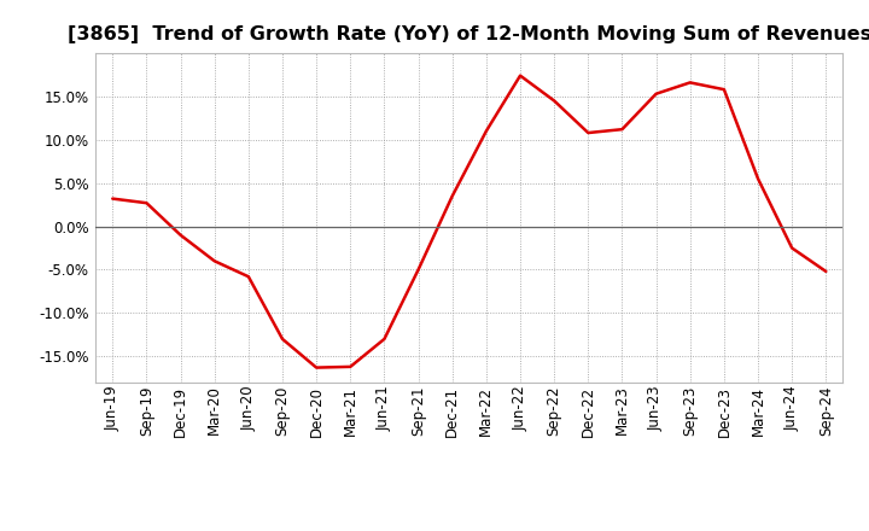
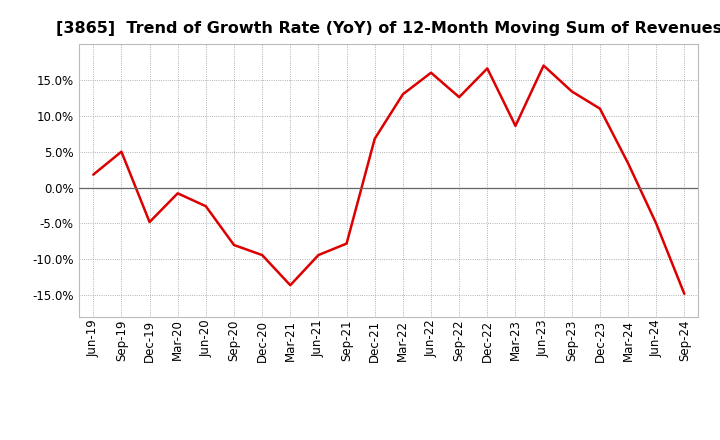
Jun-19: 3.2% -> 1.8%
Sep-19: 2.7% -> 5.0%
Dec-19: -1.0% -> -4.8%
Mar-20: -4.0% -> -0.8%
Jun-20: -5.8% -> -2.6%
Sep-20: -13.0% -> -8.0%
Dec-20: -16.3% -> -9.4%
Mar-21: -16.2% -> -13.6%
Jun-21: -13.0% -> -9.4%
Sep-21: -5.0% -> -7.8%
Dec-21: 3.5% -> 6.8%
Mar-22: 11.0% -> 13.0%
Jun-22: 17.4% -> 16.0%
Sep-22: 14.5% -> 12.6%
Dec-22: 10.8% -> 16.6%
Mar-23: 11.2% -> 8.6%
Jun-23: 15.3% -> 17.0%
Sep-23: 16.6% -> 13.4%
Dec-23: 15.8% -> 11.0%
Mar-24: 5.5% -> 3.4%
Jun-24: -2.5% -> -5.0%
Sep-24: -5.2% -> -14.8%
